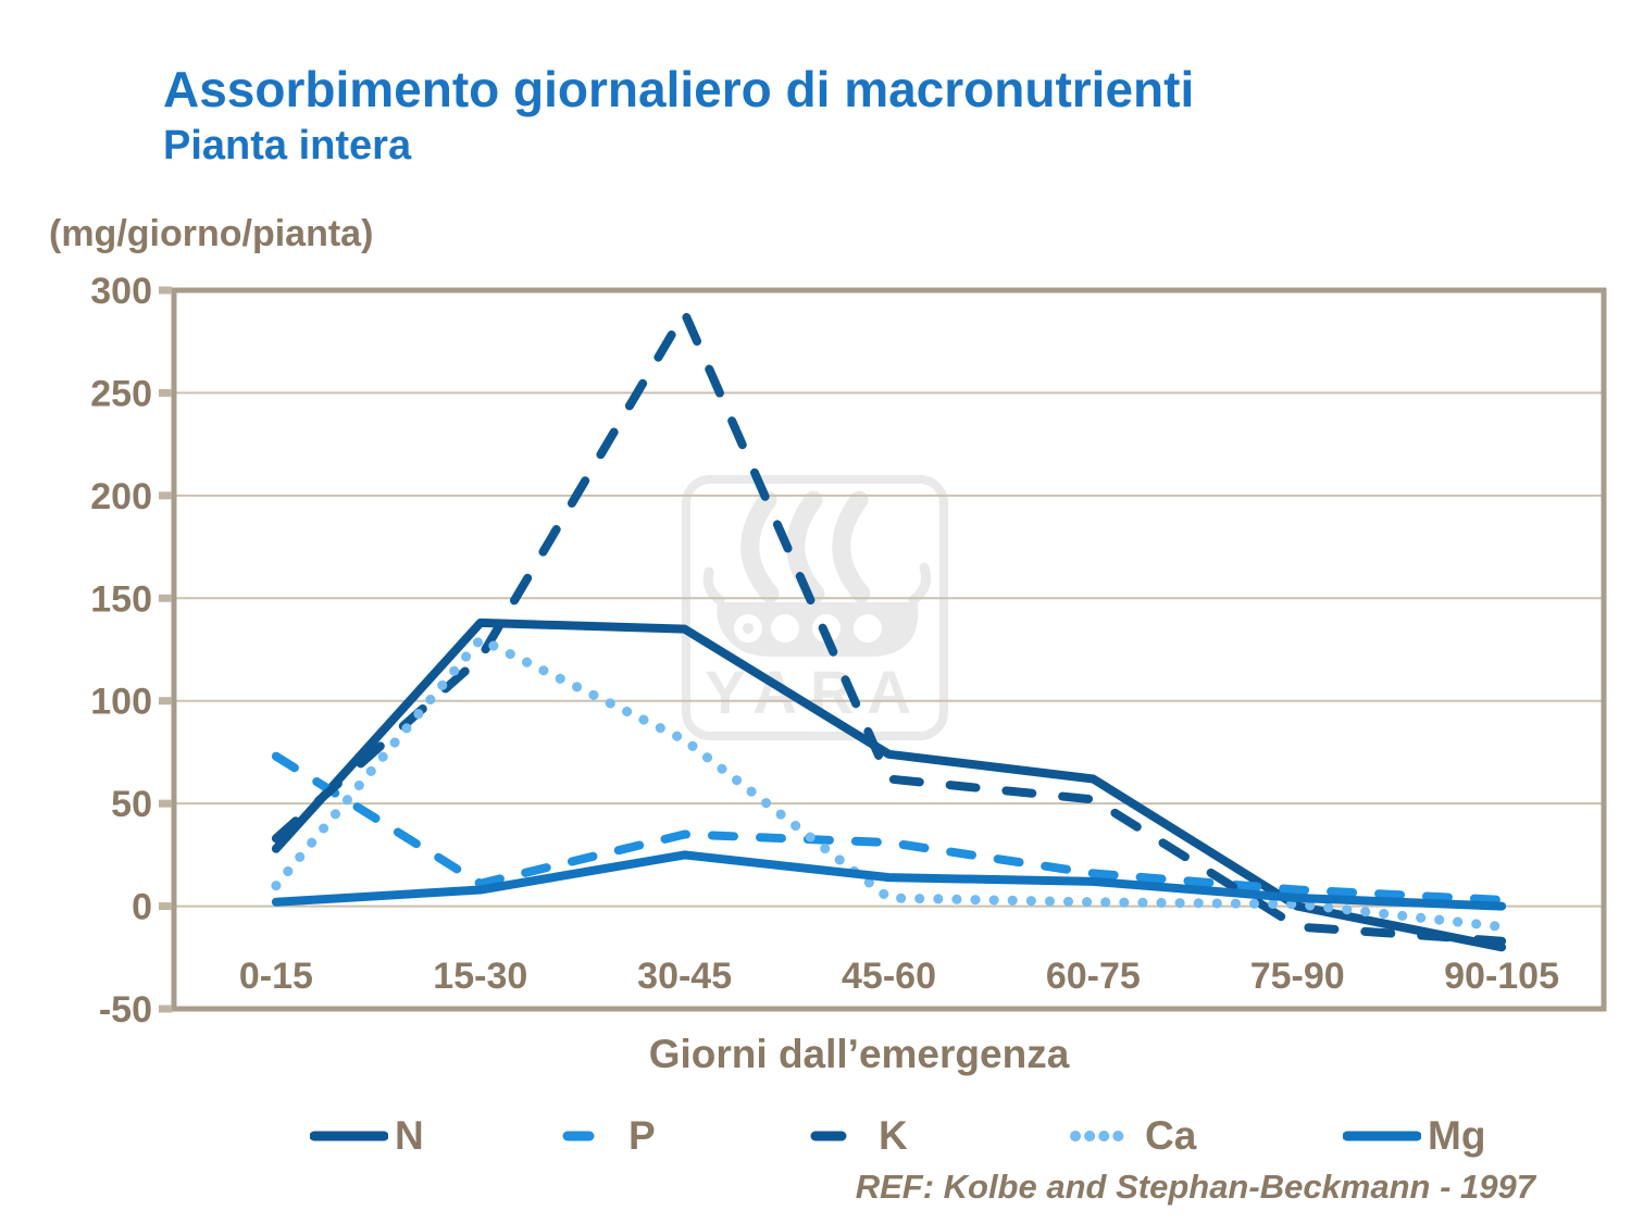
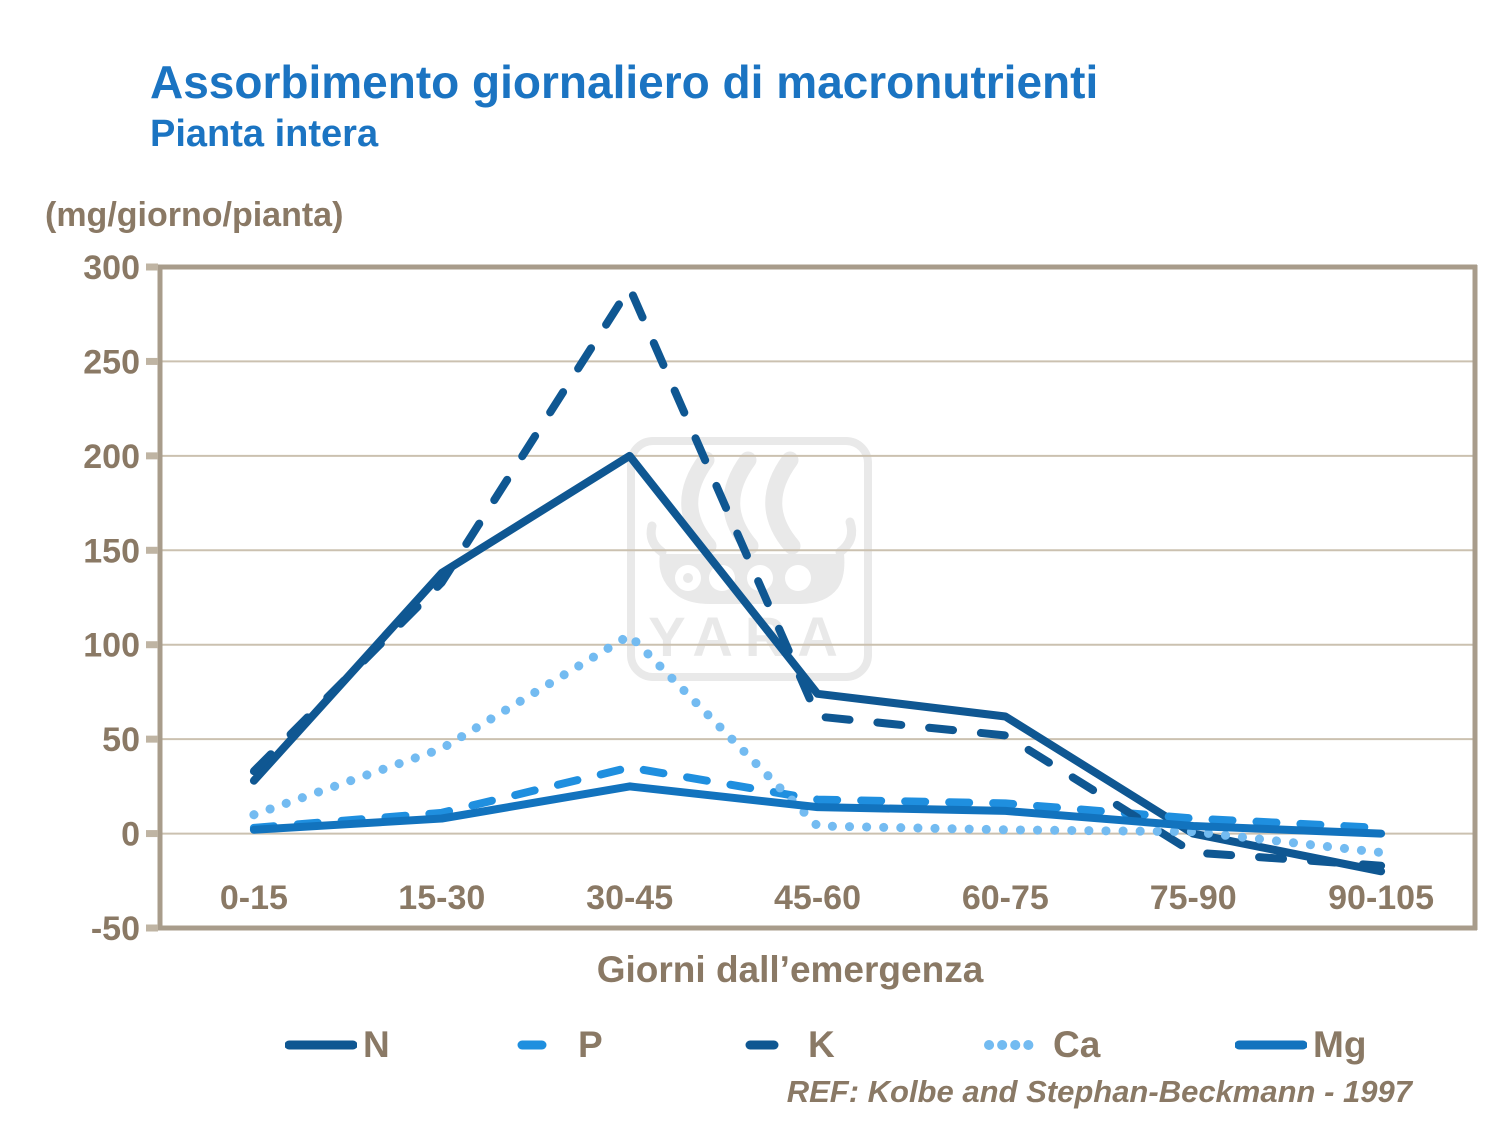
P/0-15: 73 -> 3
K/15-30: 121 -> 133
Ca/15-30: 130 -> 45
N/30-45: 135 -> 200
Ca/30-45: 81 -> 105
P/45-60: 31 -> 18
